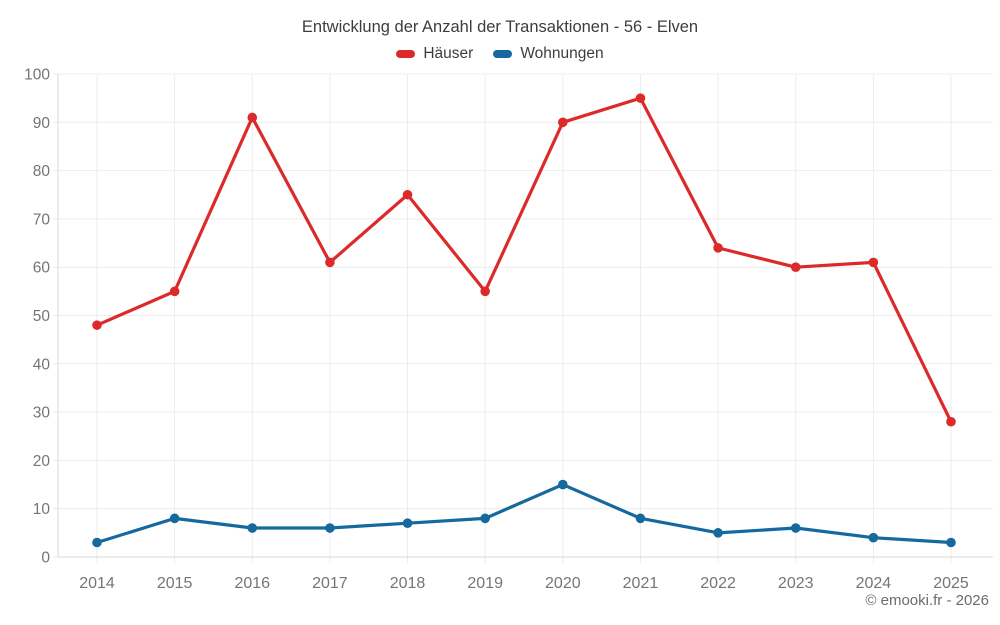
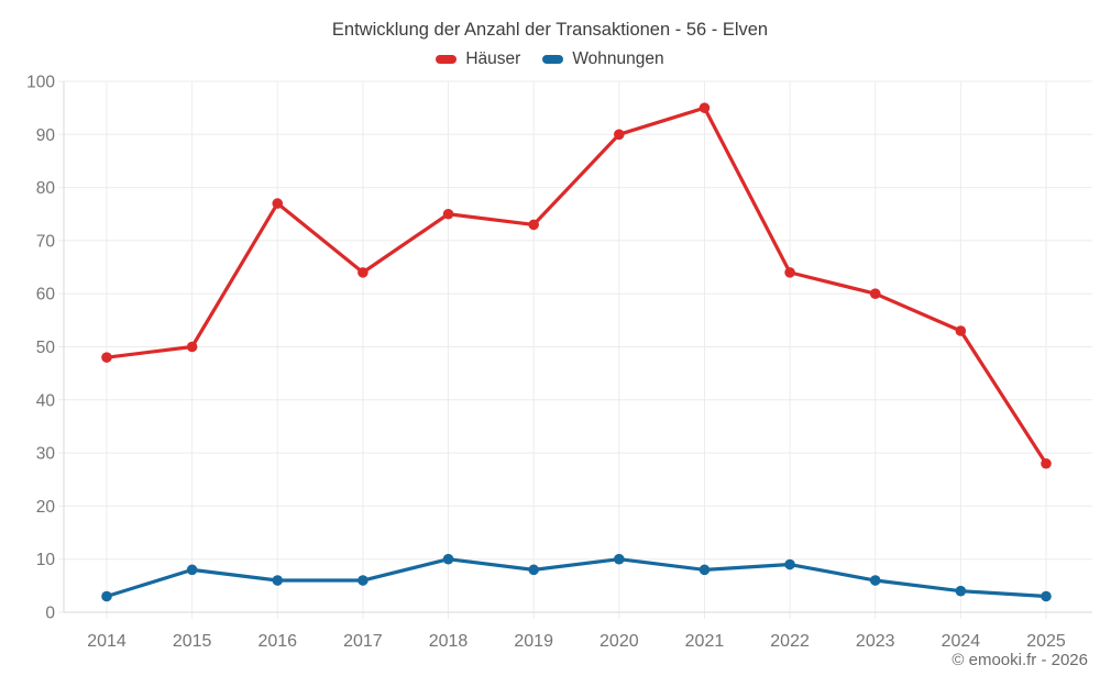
Häuser/2015: 55 -> 50
Häuser/2016: 91 -> 77
Häuser/2017: 61 -> 64
Wohnungen/2018: 7 -> 10
Häuser/2019: 55 -> 73
Wohnungen/2020: 15 -> 10
Wohnungen/2022: 5 -> 9
Häuser/2024: 61 -> 53
